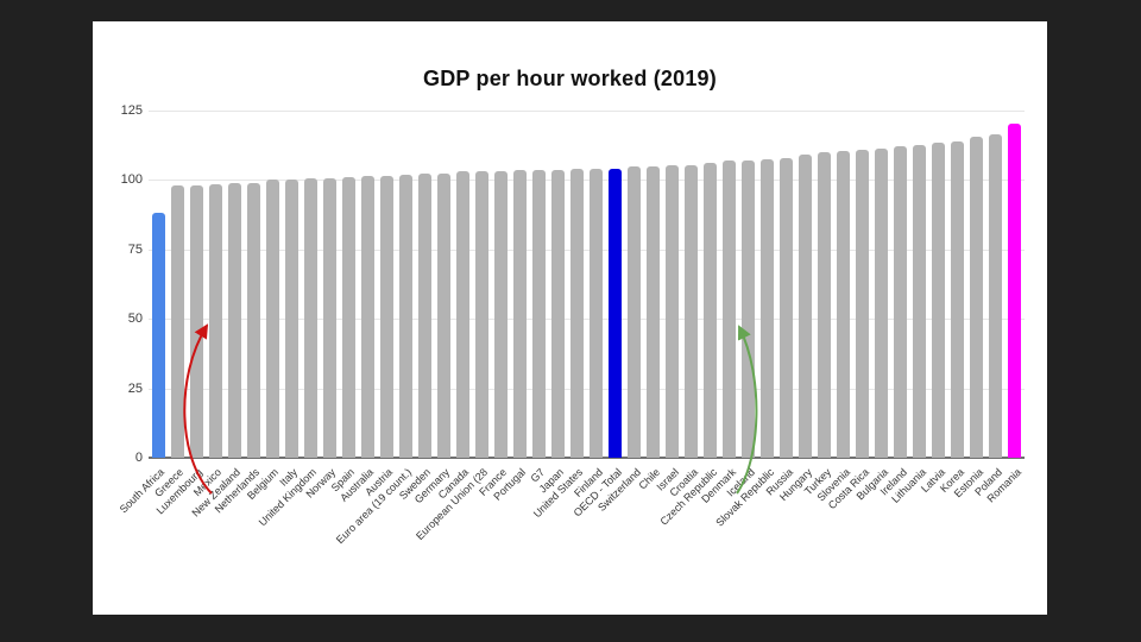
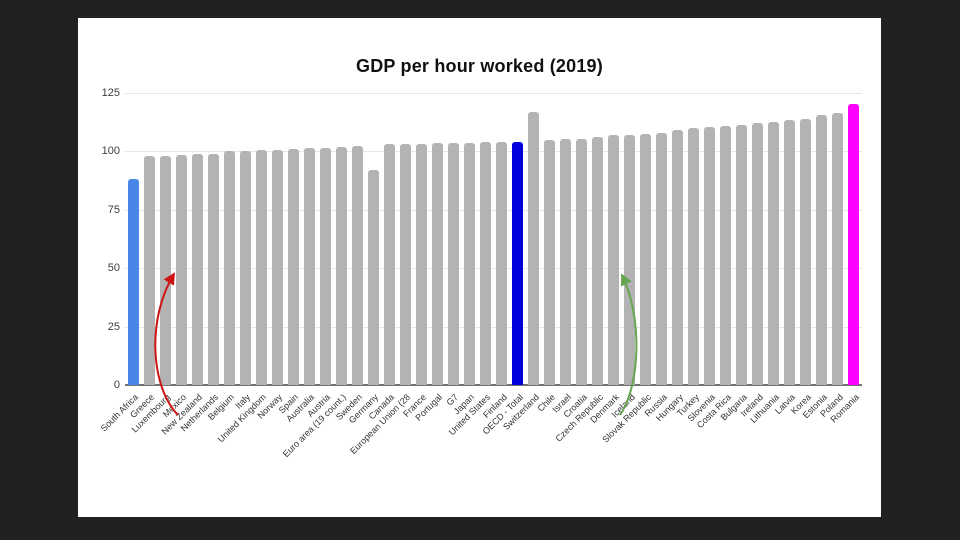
Germany: 102 -> 92
Switzerland: 105 -> 117
